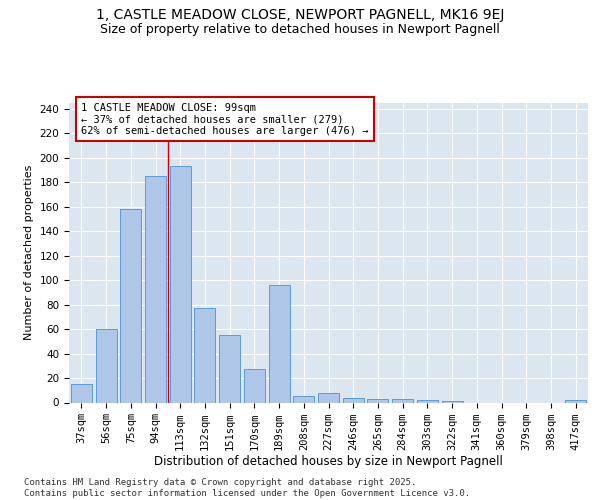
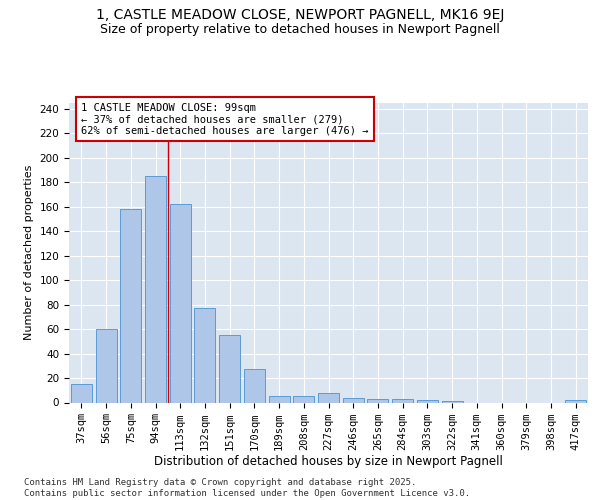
113sqm: 193 -> 162
189sqm: 96 -> 5
